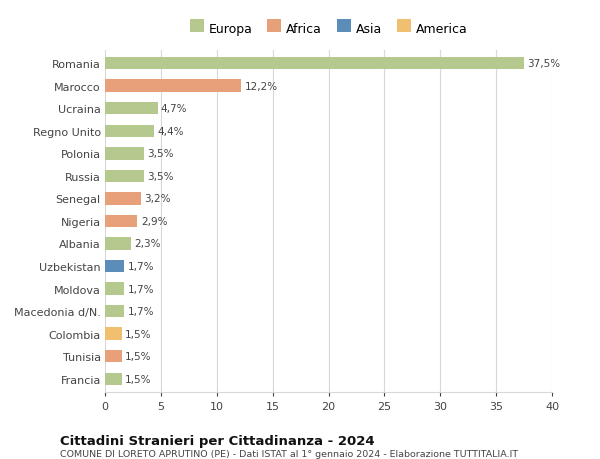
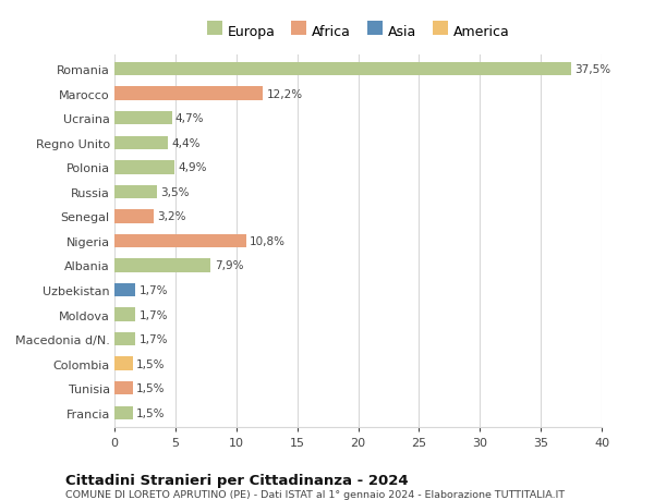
Polonia: 3,5% -> 4,9%
Nigeria: 2,9% -> 10,8%
Albania: 2,3% -> 7,9%
